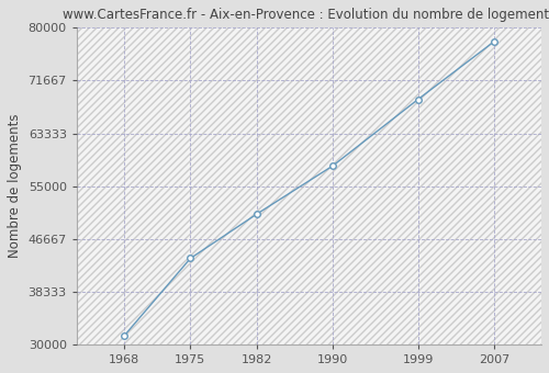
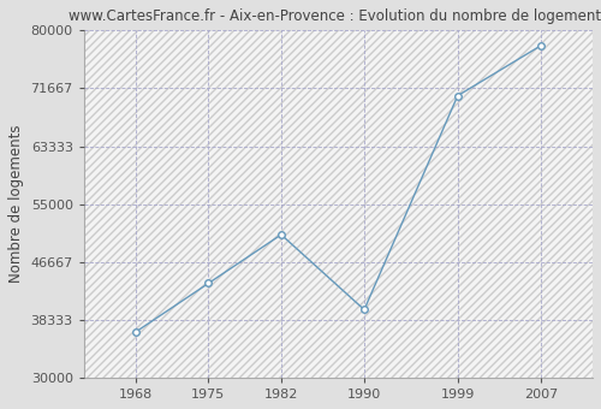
1968: 31400 -> 36600
1990: 58200 -> 39800
1999: 68700 -> 70600
